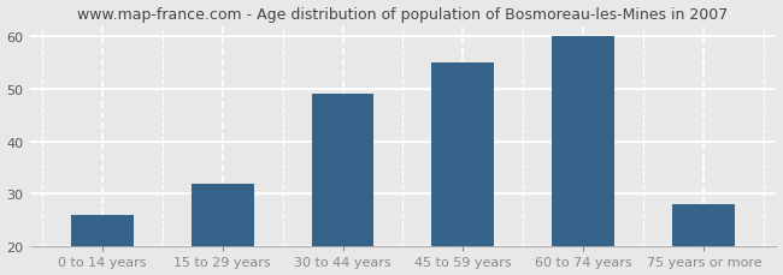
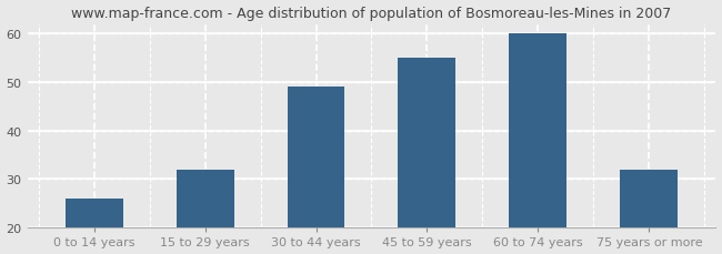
75 years or more: 28 -> 32
